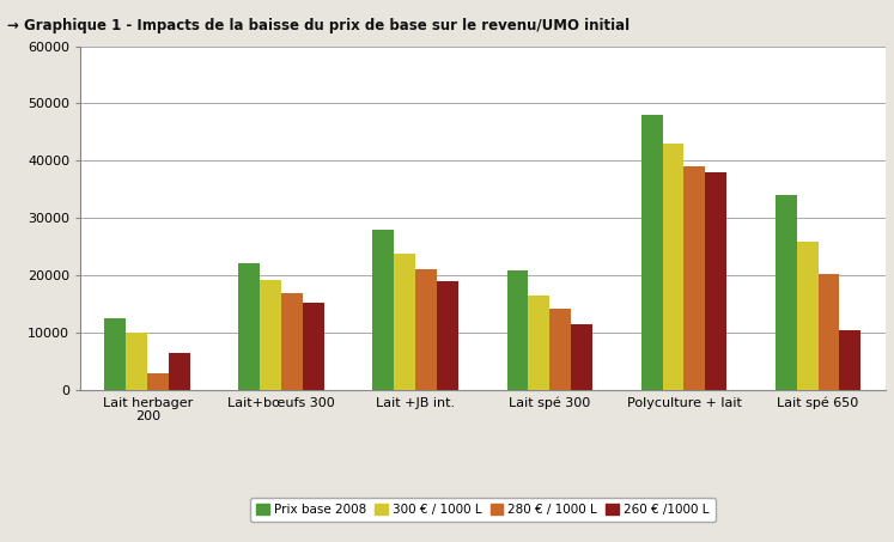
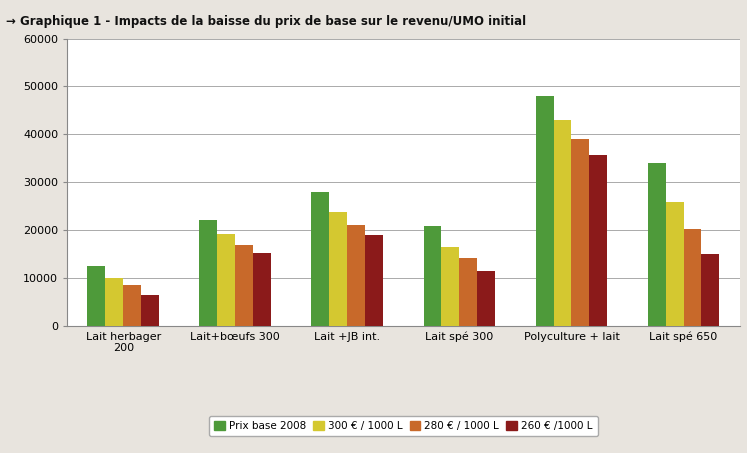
280 € / 1000 L/Lait herbager 200: 3000 -> 8500
260 € /1000 L/Polyculture + lait: 38000 -> 35800
260 € /1000 L/Lait spé 650: 10500 -> 15000
